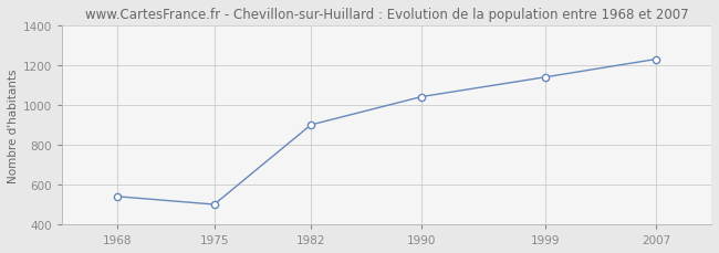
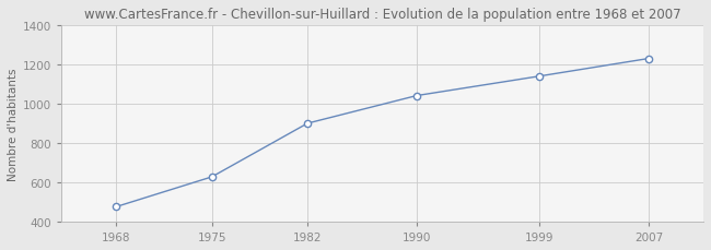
1968: 540 -> 480
1975: 500 -> 630
